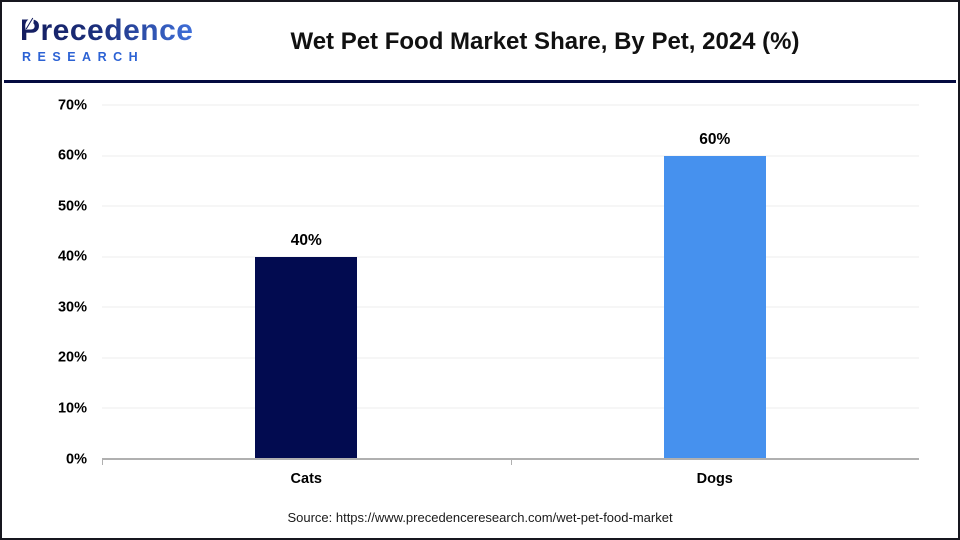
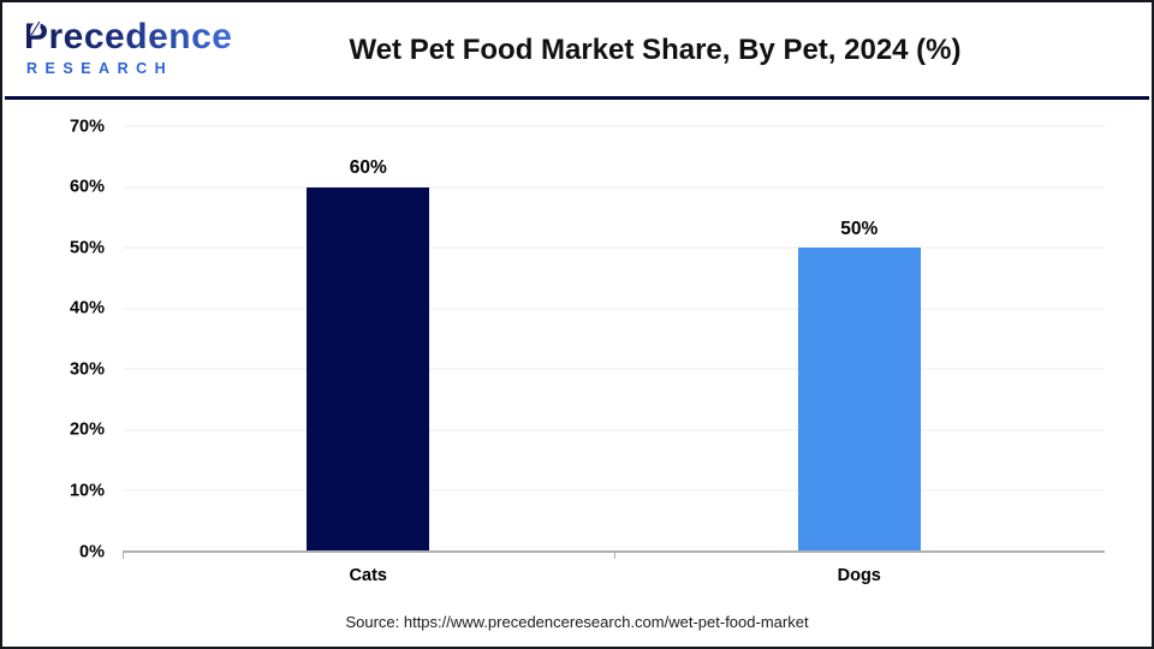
Cats: 40% -> 60%
Dogs: 60% -> 50%
